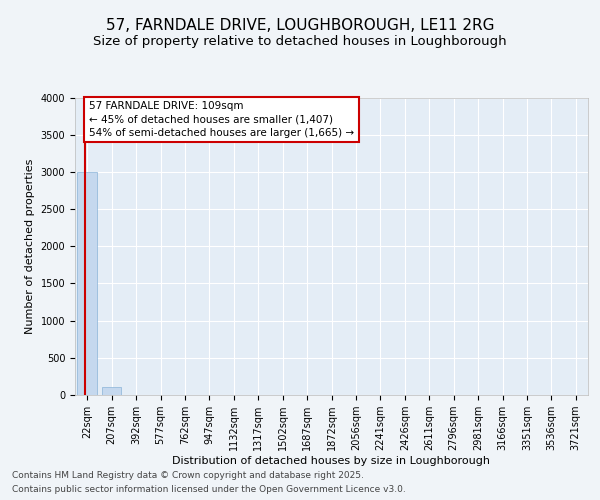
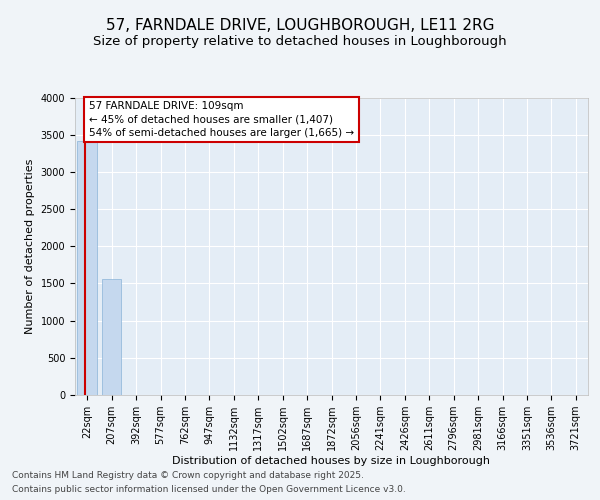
22sqm: 3000 -> 3420
207sqm: 100 -> 1560
